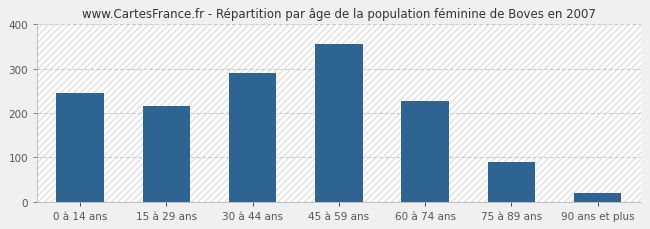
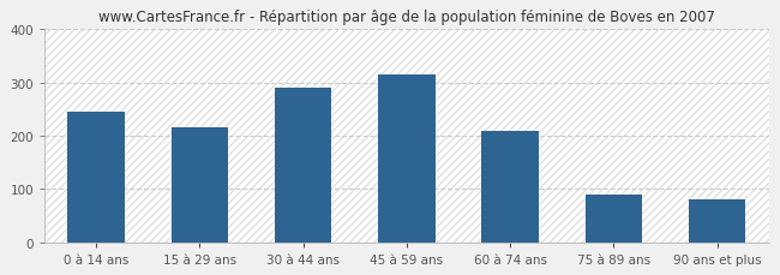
45 à 59 ans: 356 -> 315
60 à 74 ans: 228 -> 210
90 ans et plus: 20 -> 80
